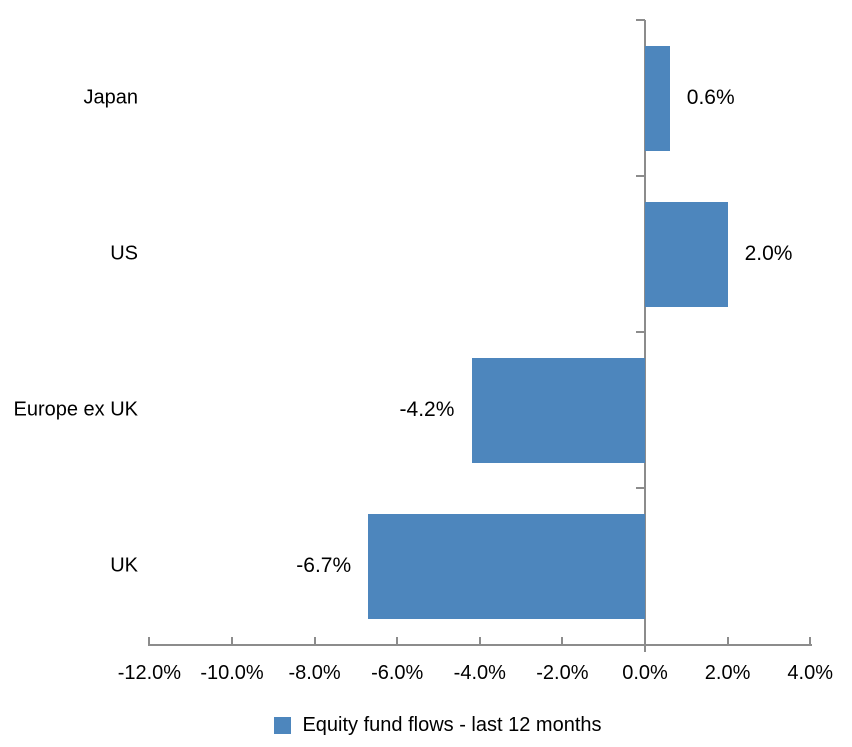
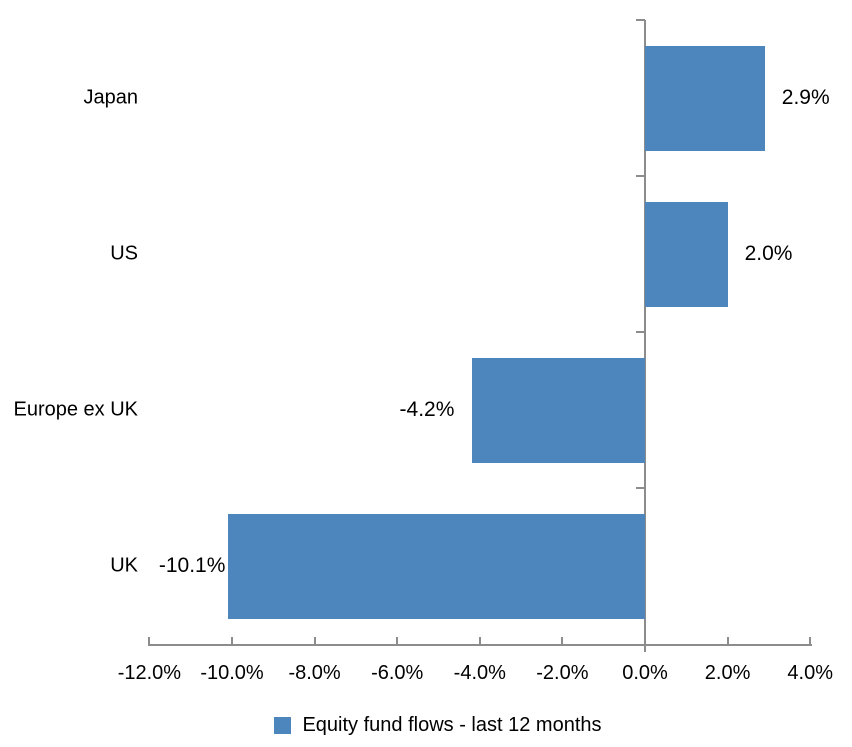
Japan: 0.6% -> 2.9%
UK: -6.7% -> -10.1%
